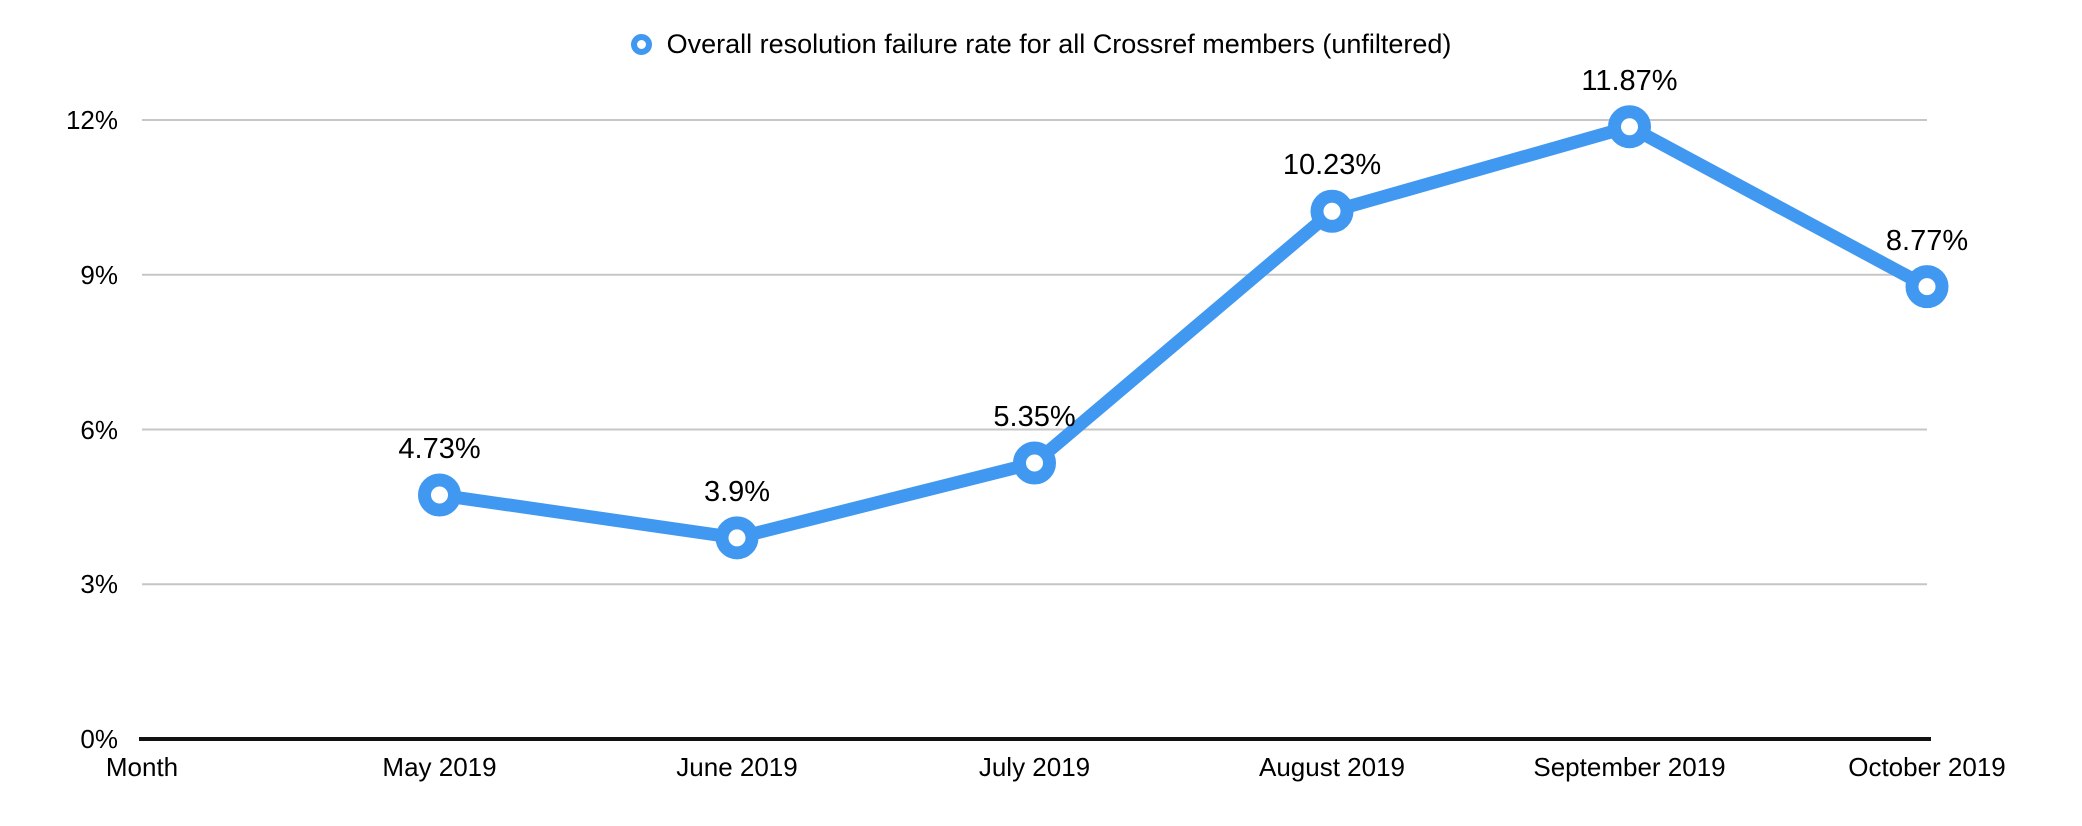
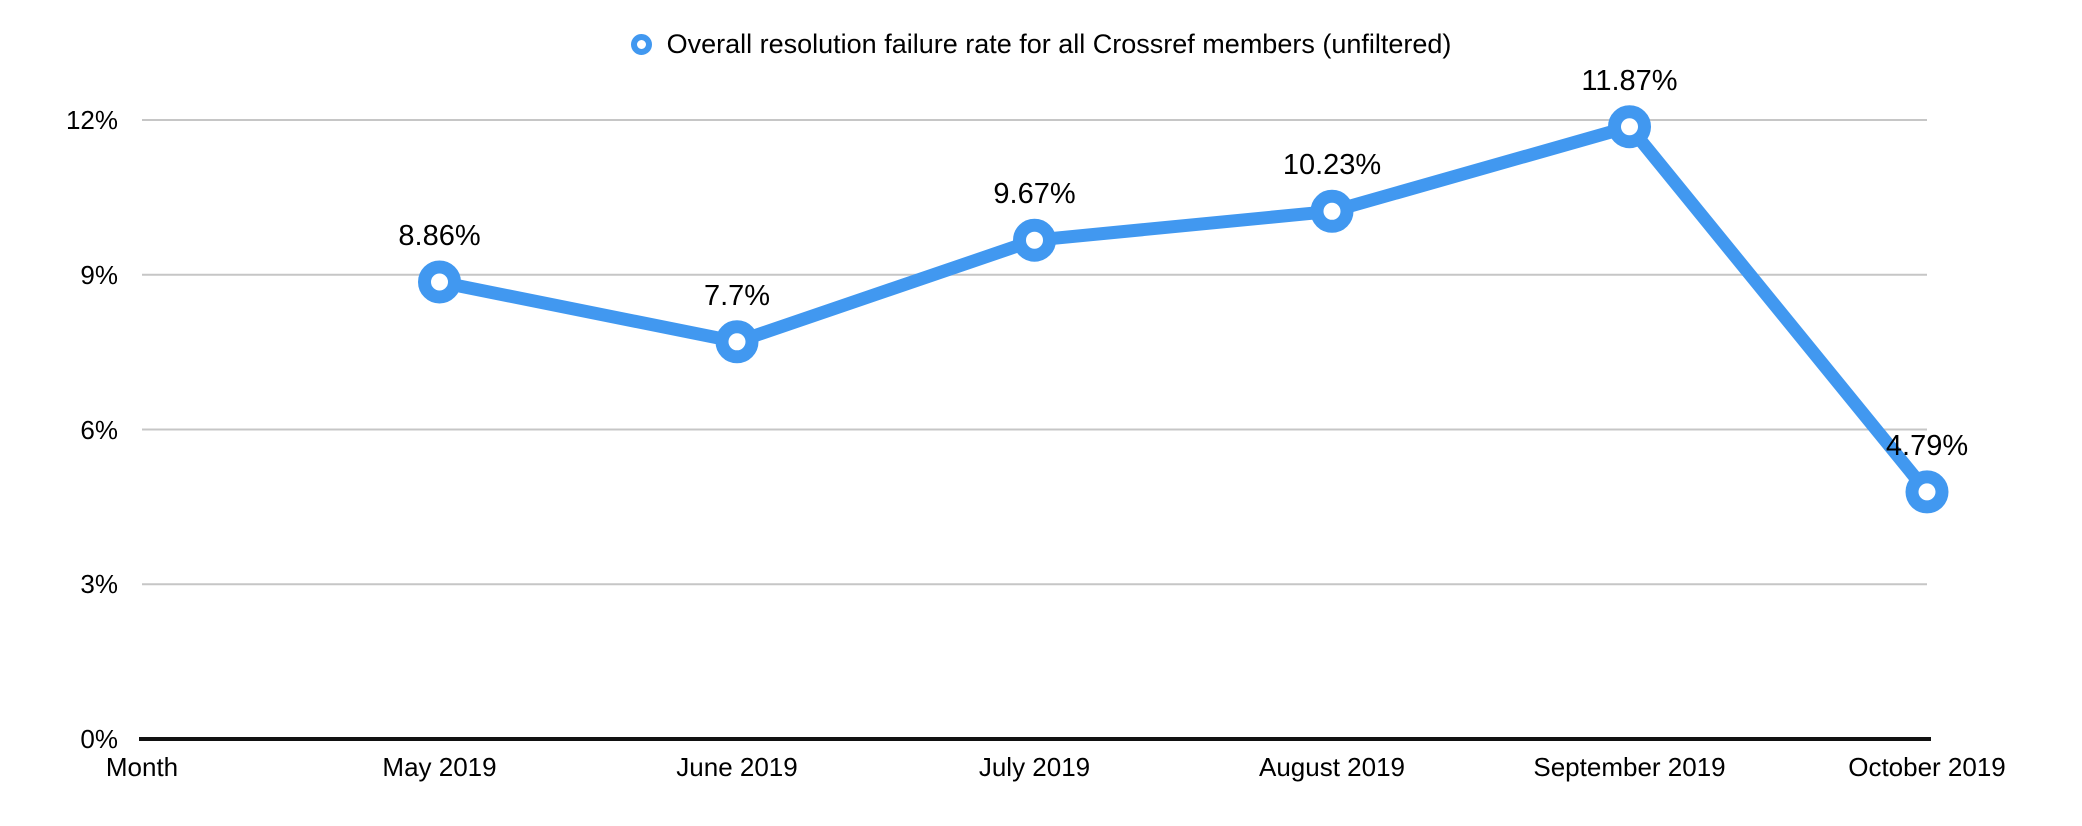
May 2019: 4.73% -> 8.86%
June 2019: 3.9% -> 7.7%
July 2019: 5.35% -> 9.67%
October 2019: 8.77% -> 4.79%
